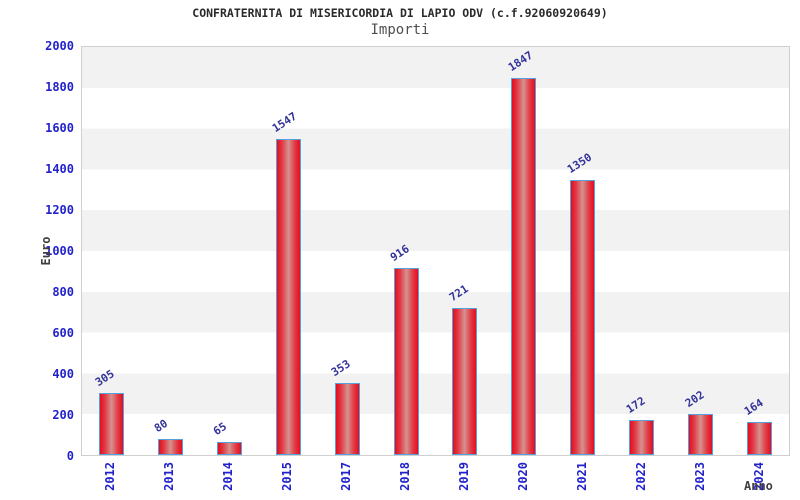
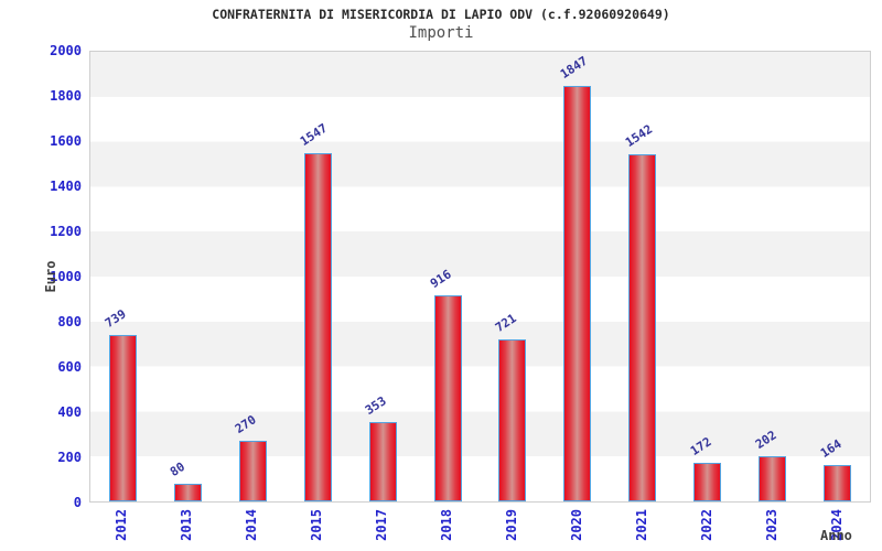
2012: 305 -> 739
2014: 65 -> 270
2021: 1350 -> 1542
